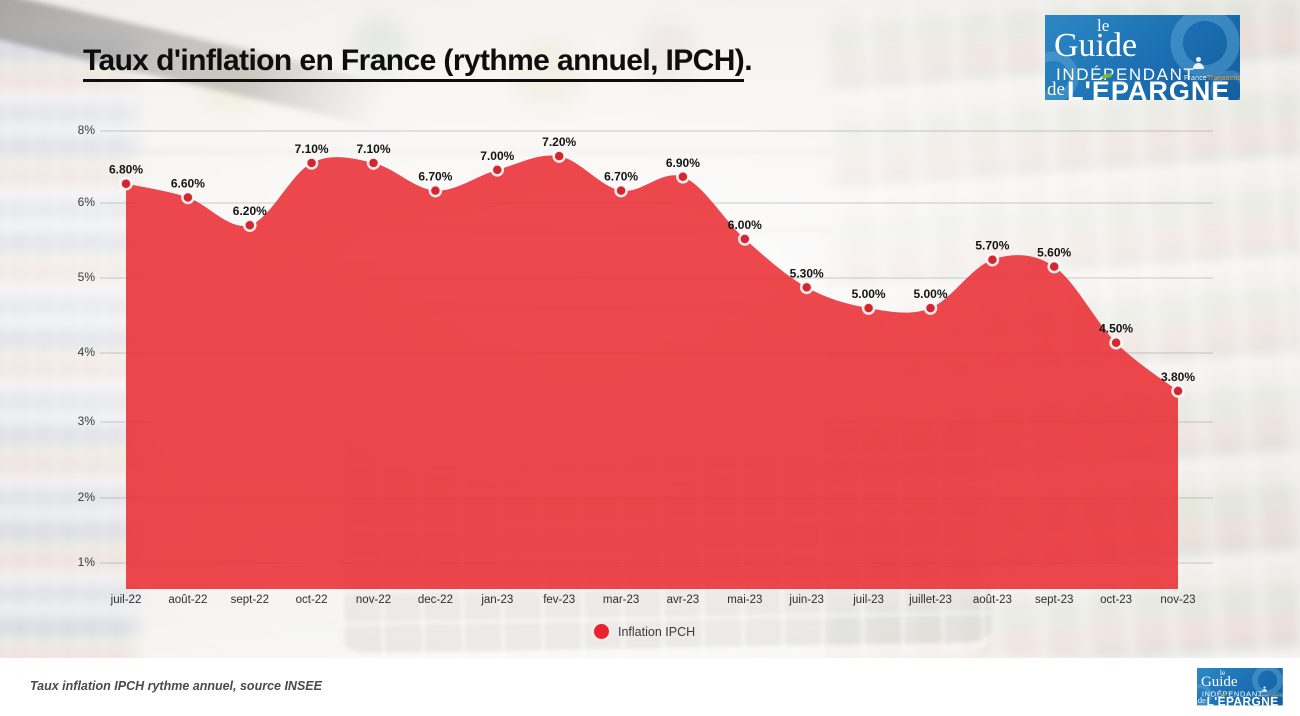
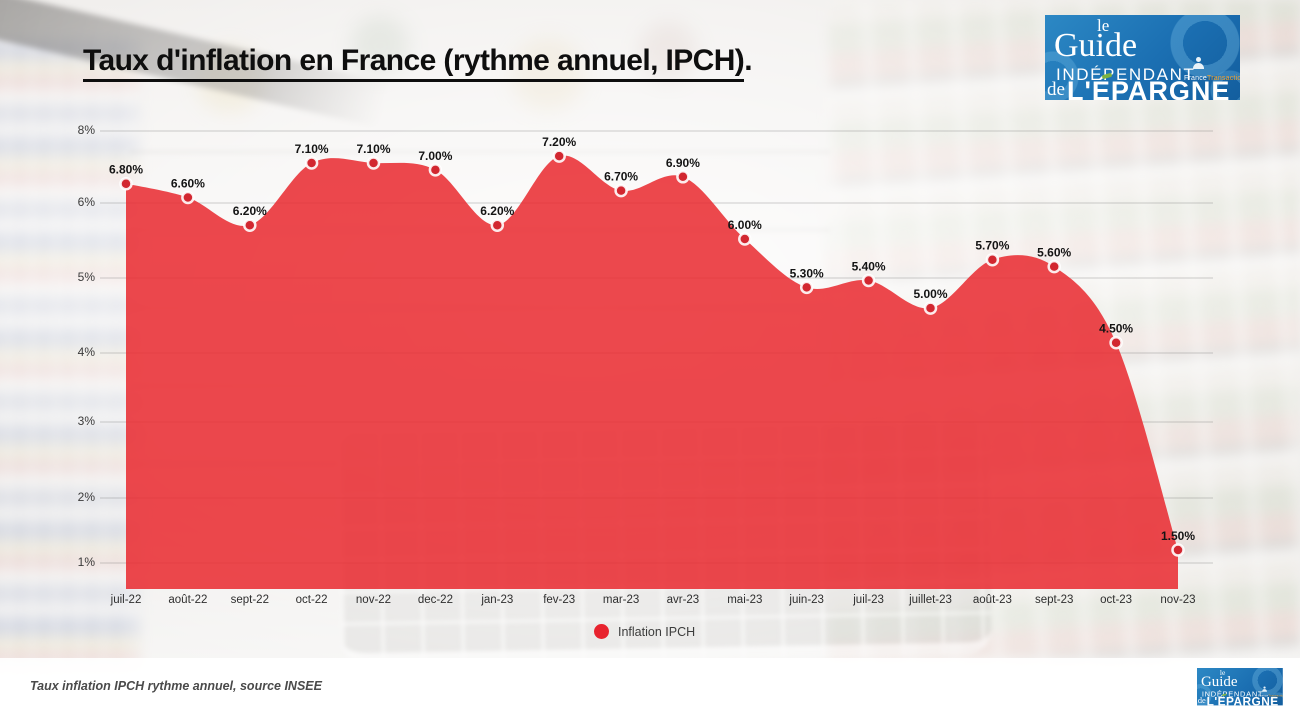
dec-22: 6.70% -> 7.00%
jan-23: 7.00% -> 6.20%
juil-23: 5.00% -> 5.40%
nov-23: 3.80% -> 1.50%
